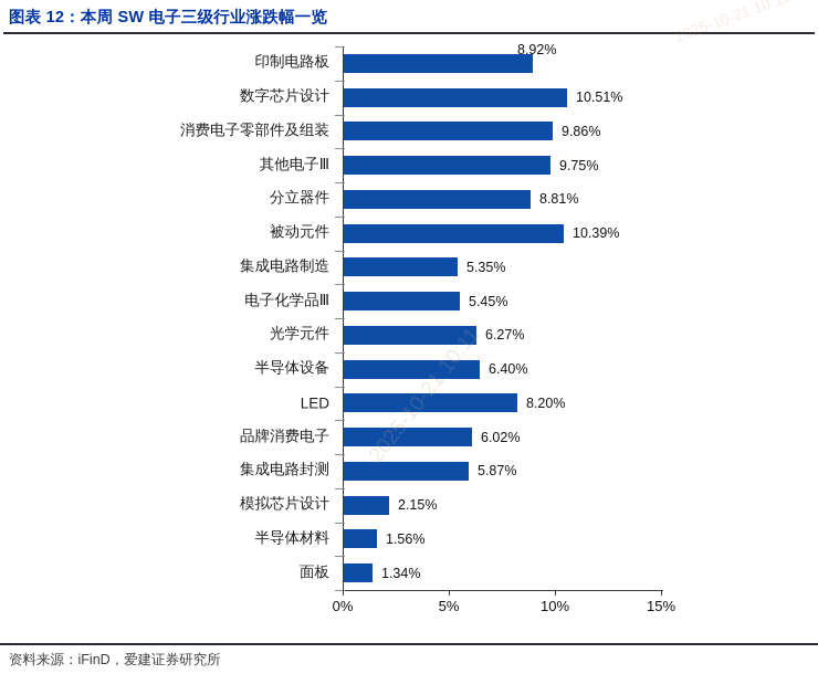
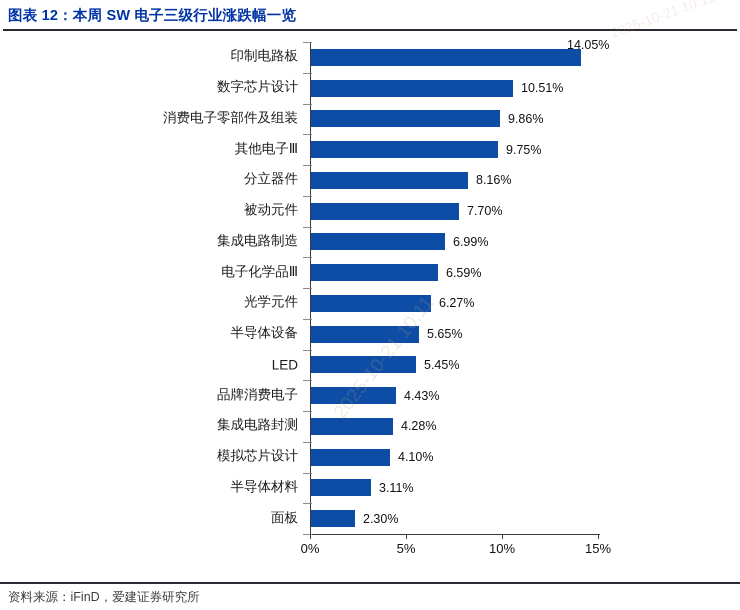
印制电路板: 8.92% -> 14.05%
分立器件: 8.81% -> 8.16%
被动元件: 10.39% -> 7.70%
集成电路制造: 5.35% -> 6.99%
电子化学品Ⅲ: 5.45% -> 6.59%
半导体设备: 6.40% -> 5.65%
LED: 8.20% -> 5.45%
品牌消费电子: 6.02% -> 4.43%
集成电路封测: 5.87% -> 4.28%
模拟芯片设计: 2.15% -> 4.10%
半导体材料: 1.56% -> 3.11%
面板: 1.34% -> 2.30%
